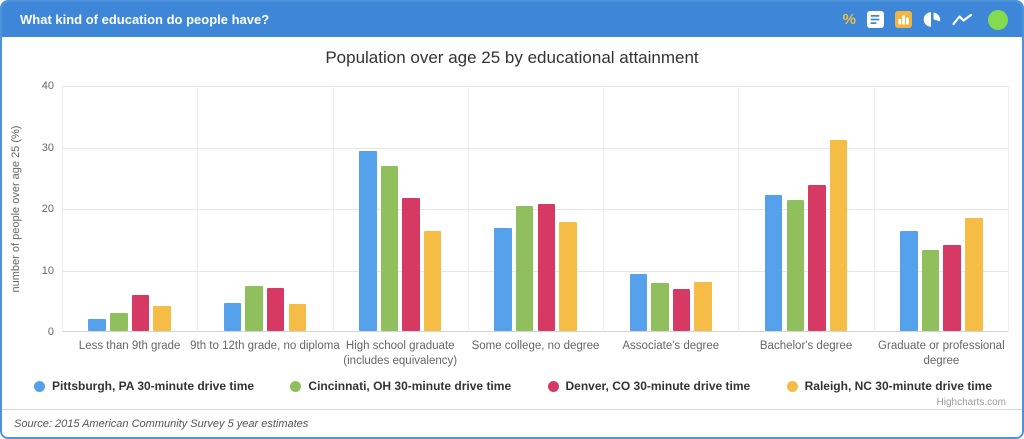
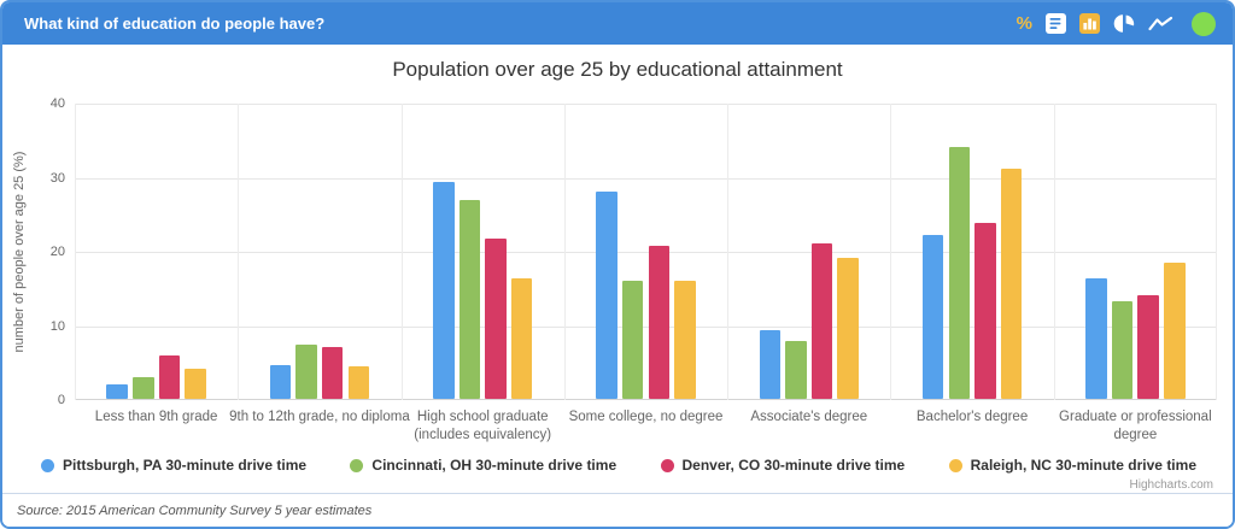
Pittsburgh, PA 30-minute drive time/Some college, no degree: 17 -> 28
Cincinnati, OH 30-minute drive time/Some college, no degree: 20 -> 16
Raleigh, NC 30-minute drive time/Some college, no degree: 18 -> 16
Denver, CO 30-minute drive time/Associate's degree: 7 -> 21
Raleigh, NC 30-minute drive time/Associate's degree: 8 -> 19
Cincinnati, OH 30-minute drive time/Bachelor's degree: 21 -> 34
